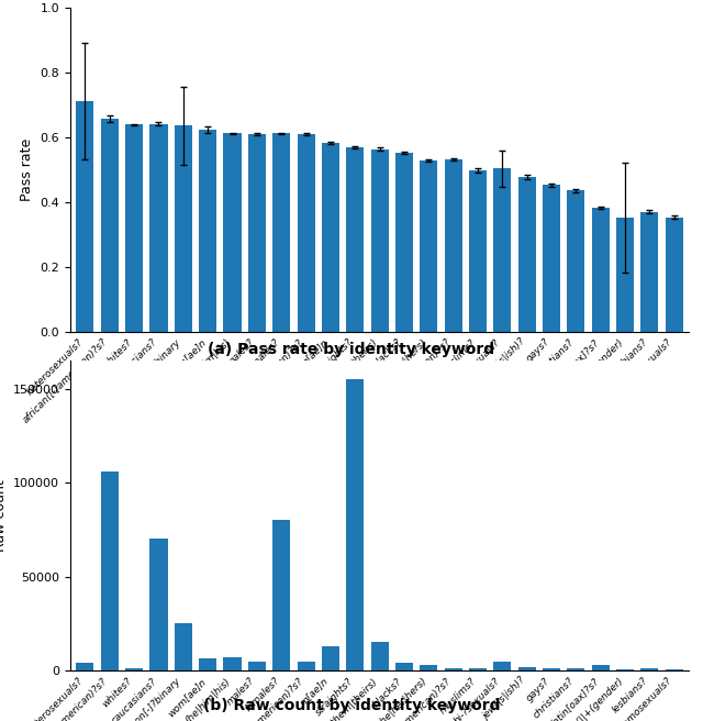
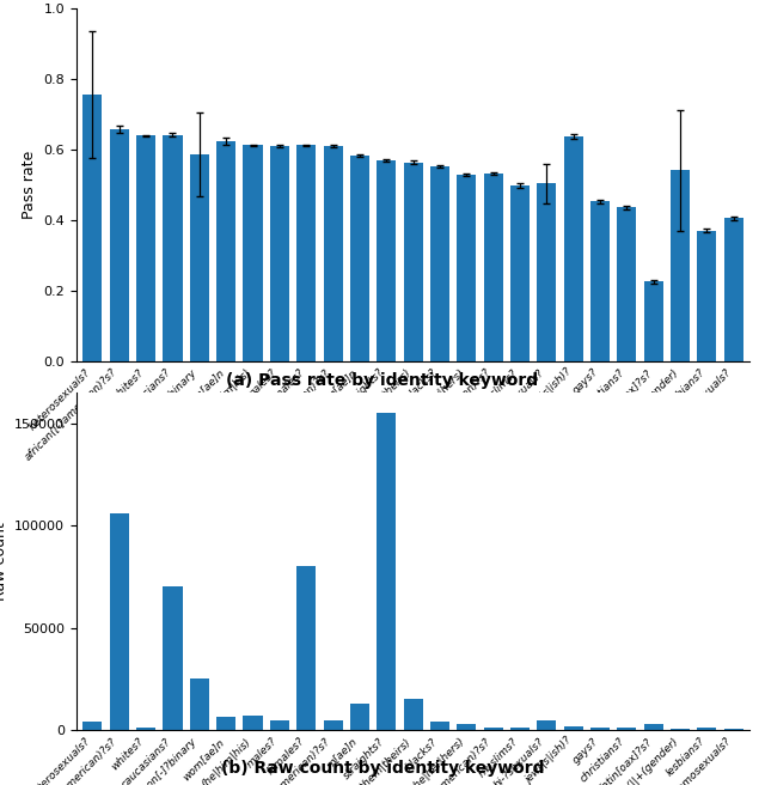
heterosexuals?: 0.710 -> 0.755
non[-]?binary: 0.635 -> 0.585
jew(|s|ish)?: 0.476 -> 0.635
latin[oax]?s?: 0.382 -> 0.225
trans(||+(gender): 0.352 -> 0.540
homosexuals?: 0.352 -> 0.405
